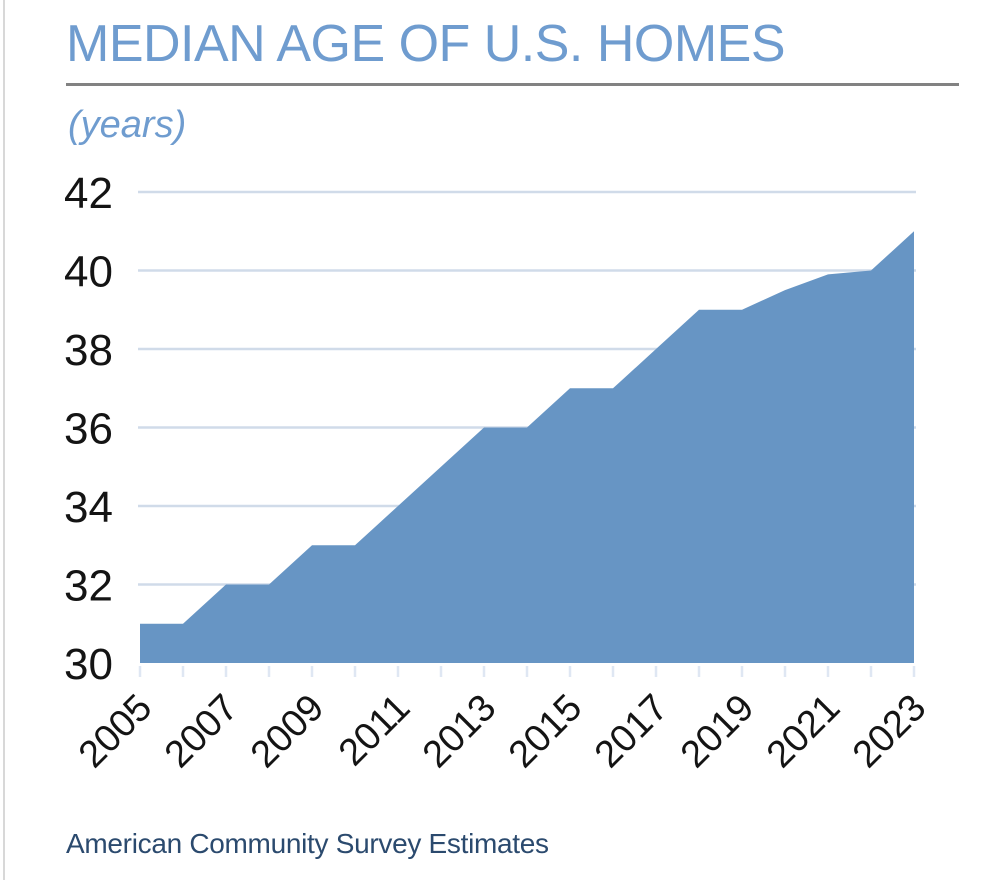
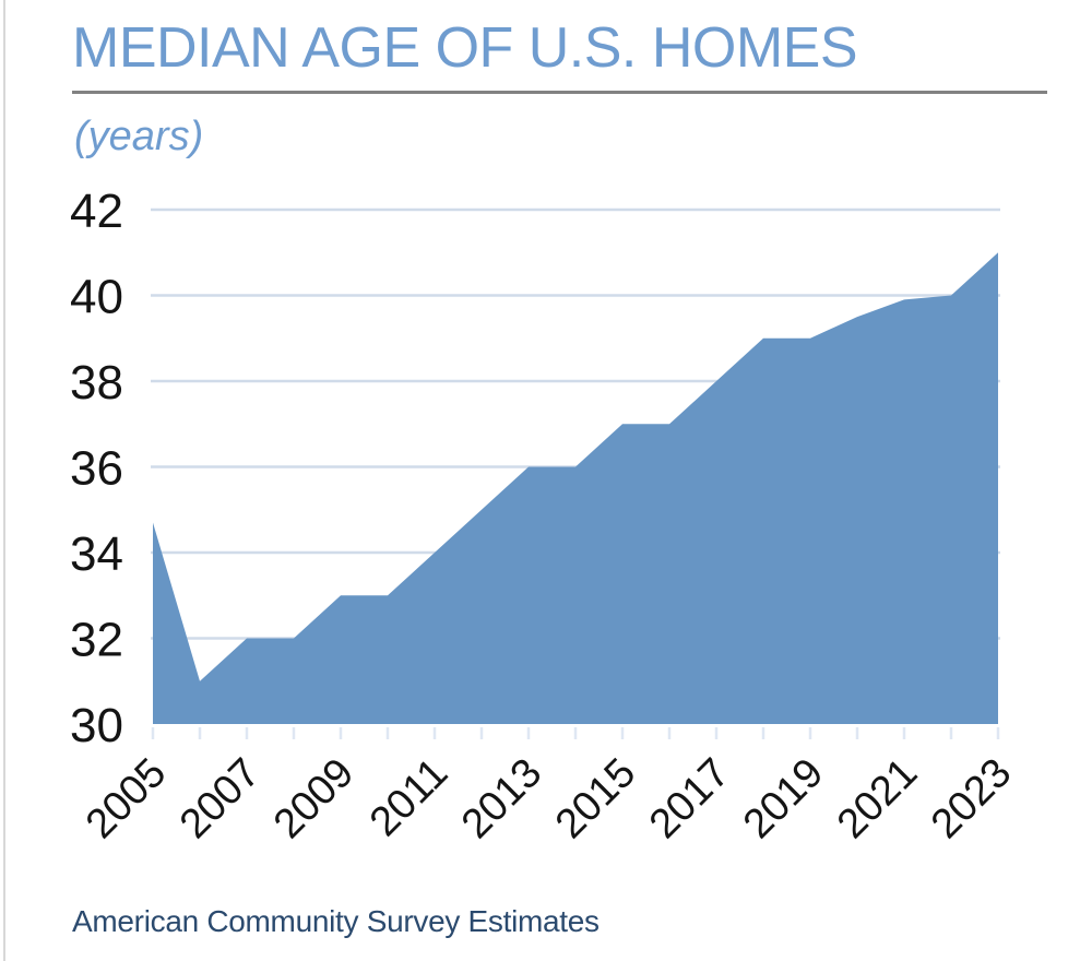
2005: 31.0 -> 34.7
